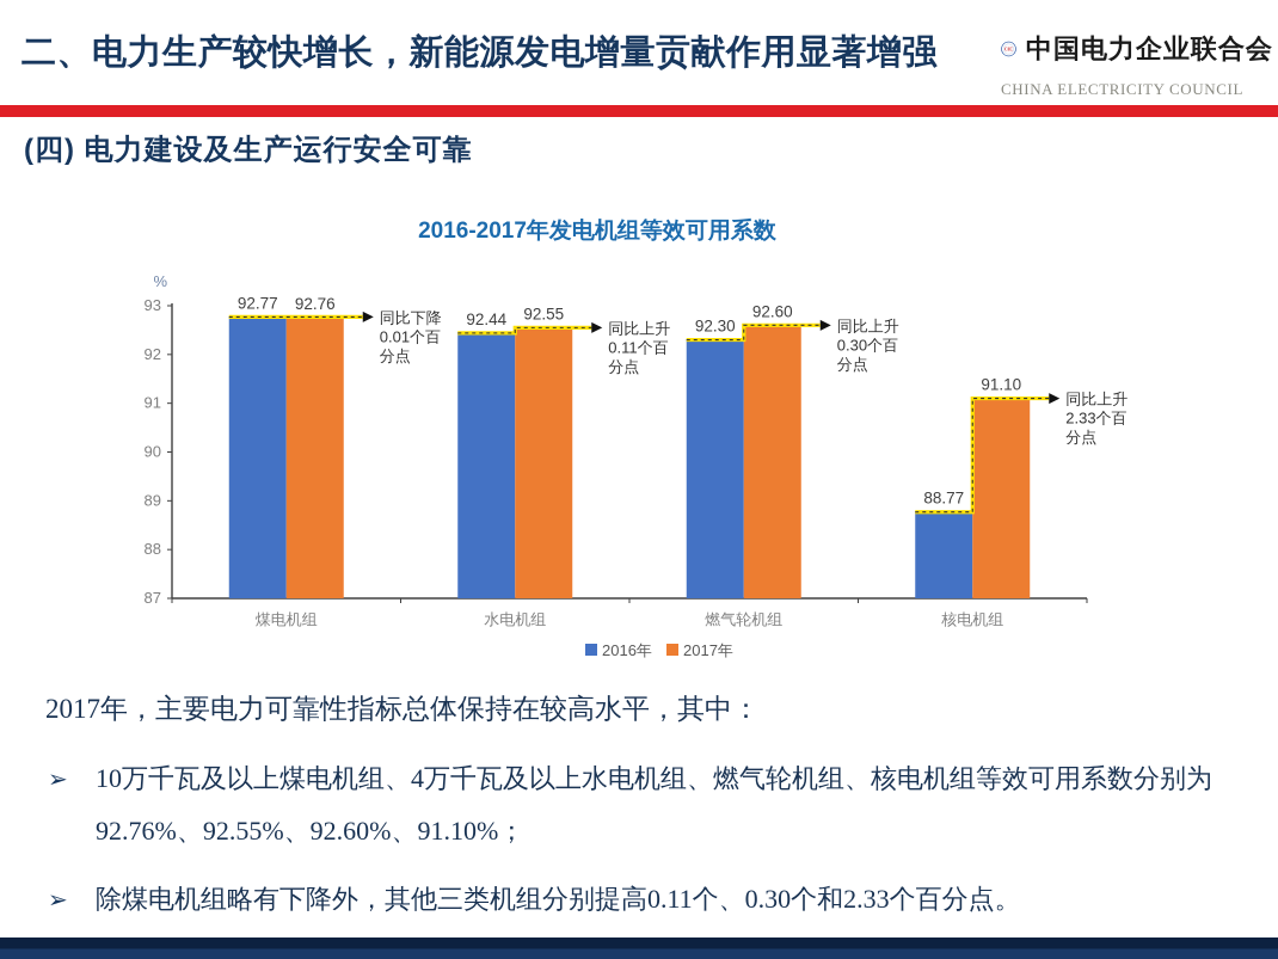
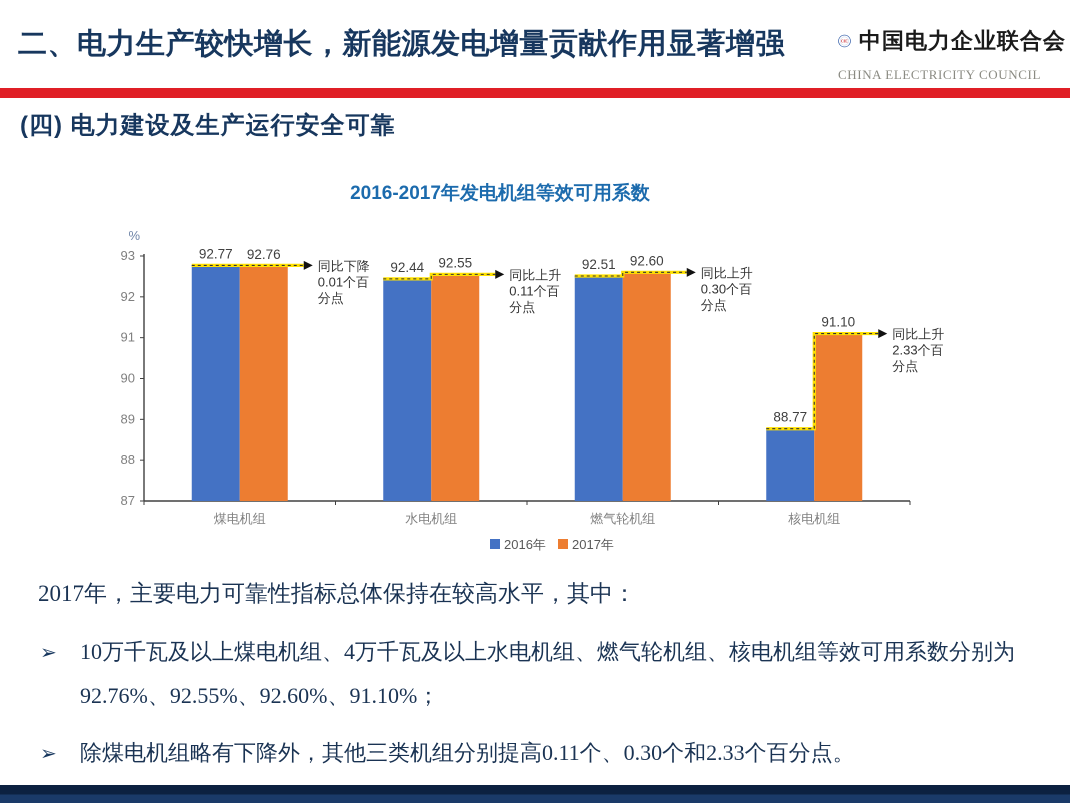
2016年/燃气轮机组: 92.30 -> 92.51
